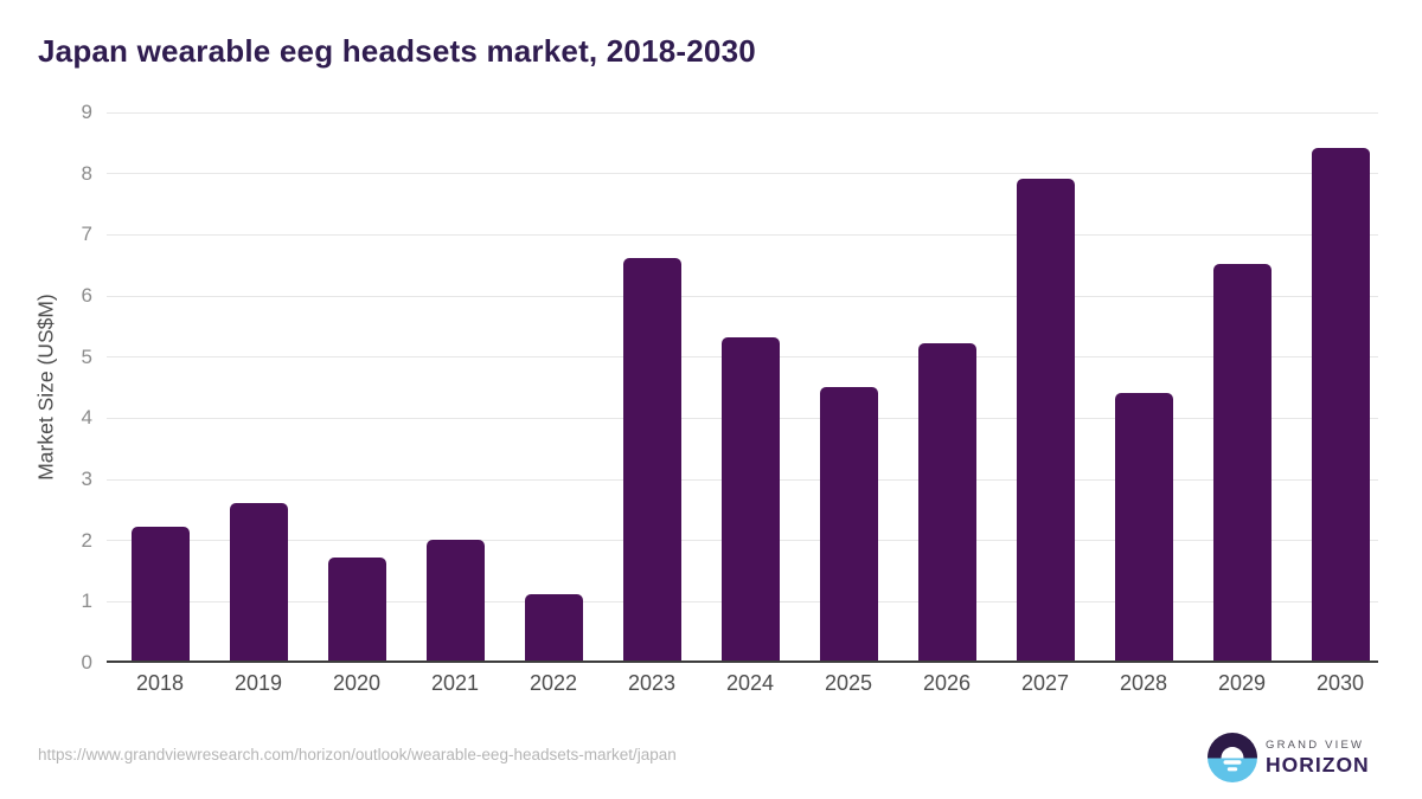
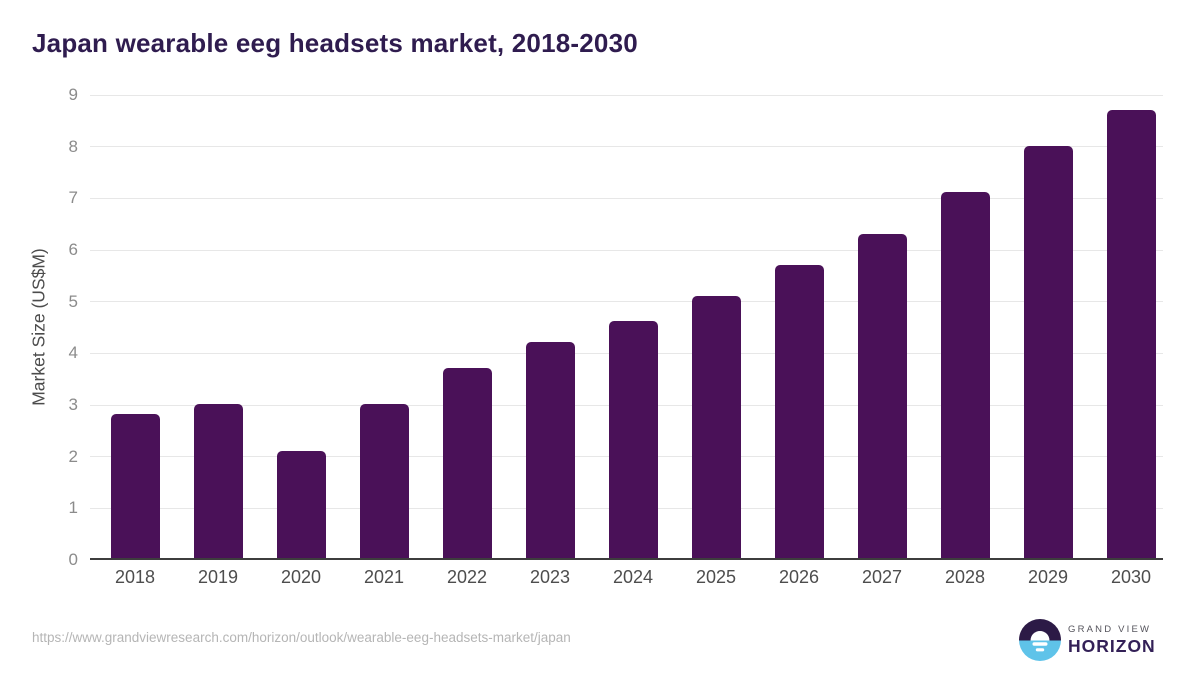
2018: 2.2 -> 2.8
2019: 2.6 -> 3.0
2020: 1.7 -> 2.1
2021: 2.0 -> 3.0
2022: 1.1 -> 3.7
2023: 6.6 -> 4.2
2024: 5.3 -> 4.6
2025: 4.5 -> 5.1
2026: 5.2 -> 5.7
2027: 7.9 -> 6.3
2028: 4.4 -> 7.1
2029: 6.5 -> 8.0
2030: 8.4 -> 8.7
